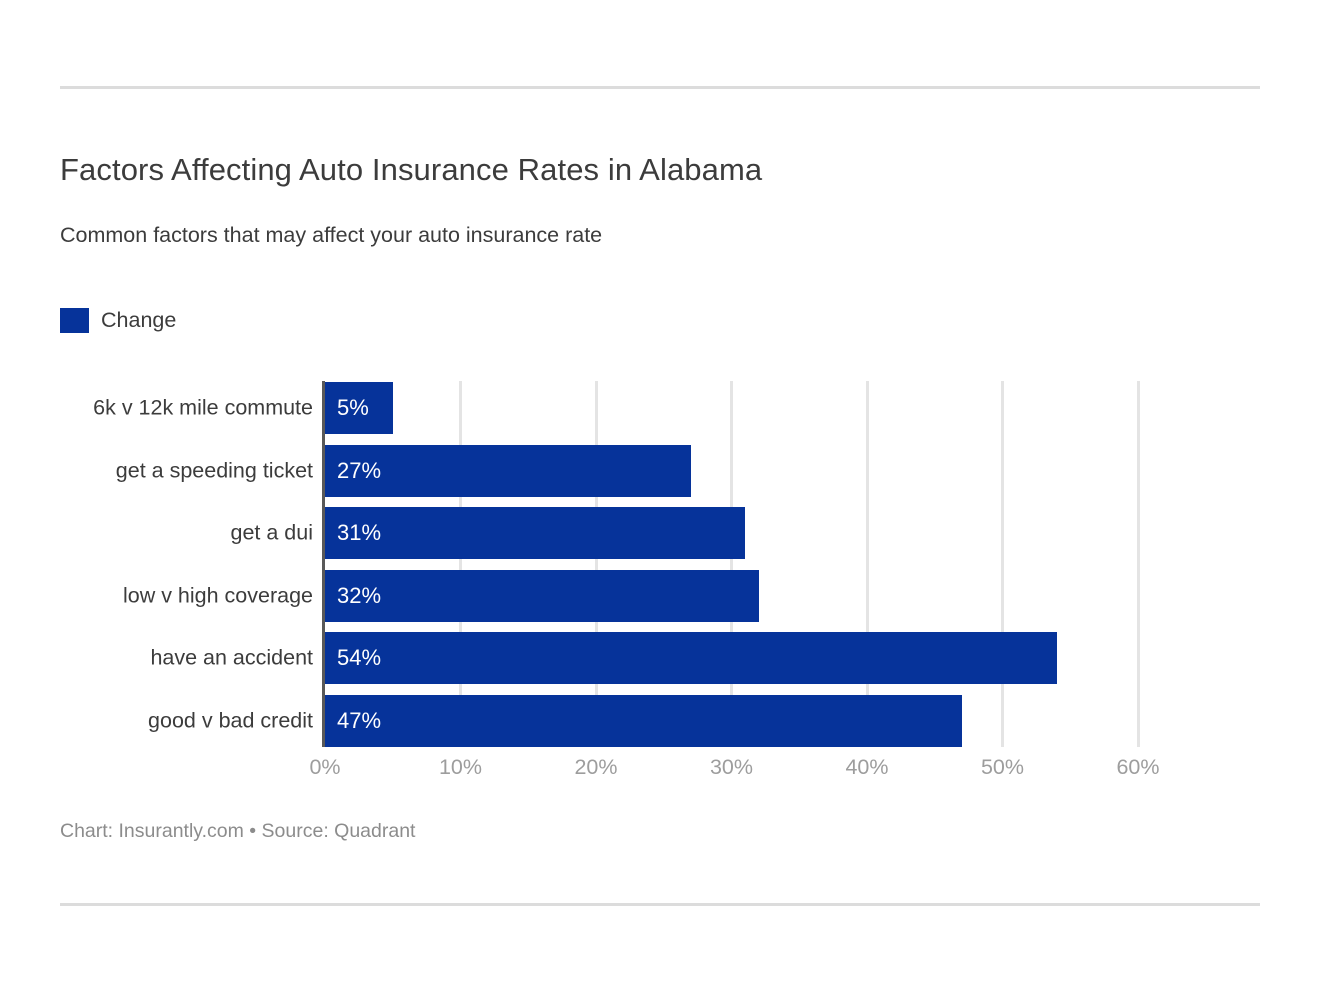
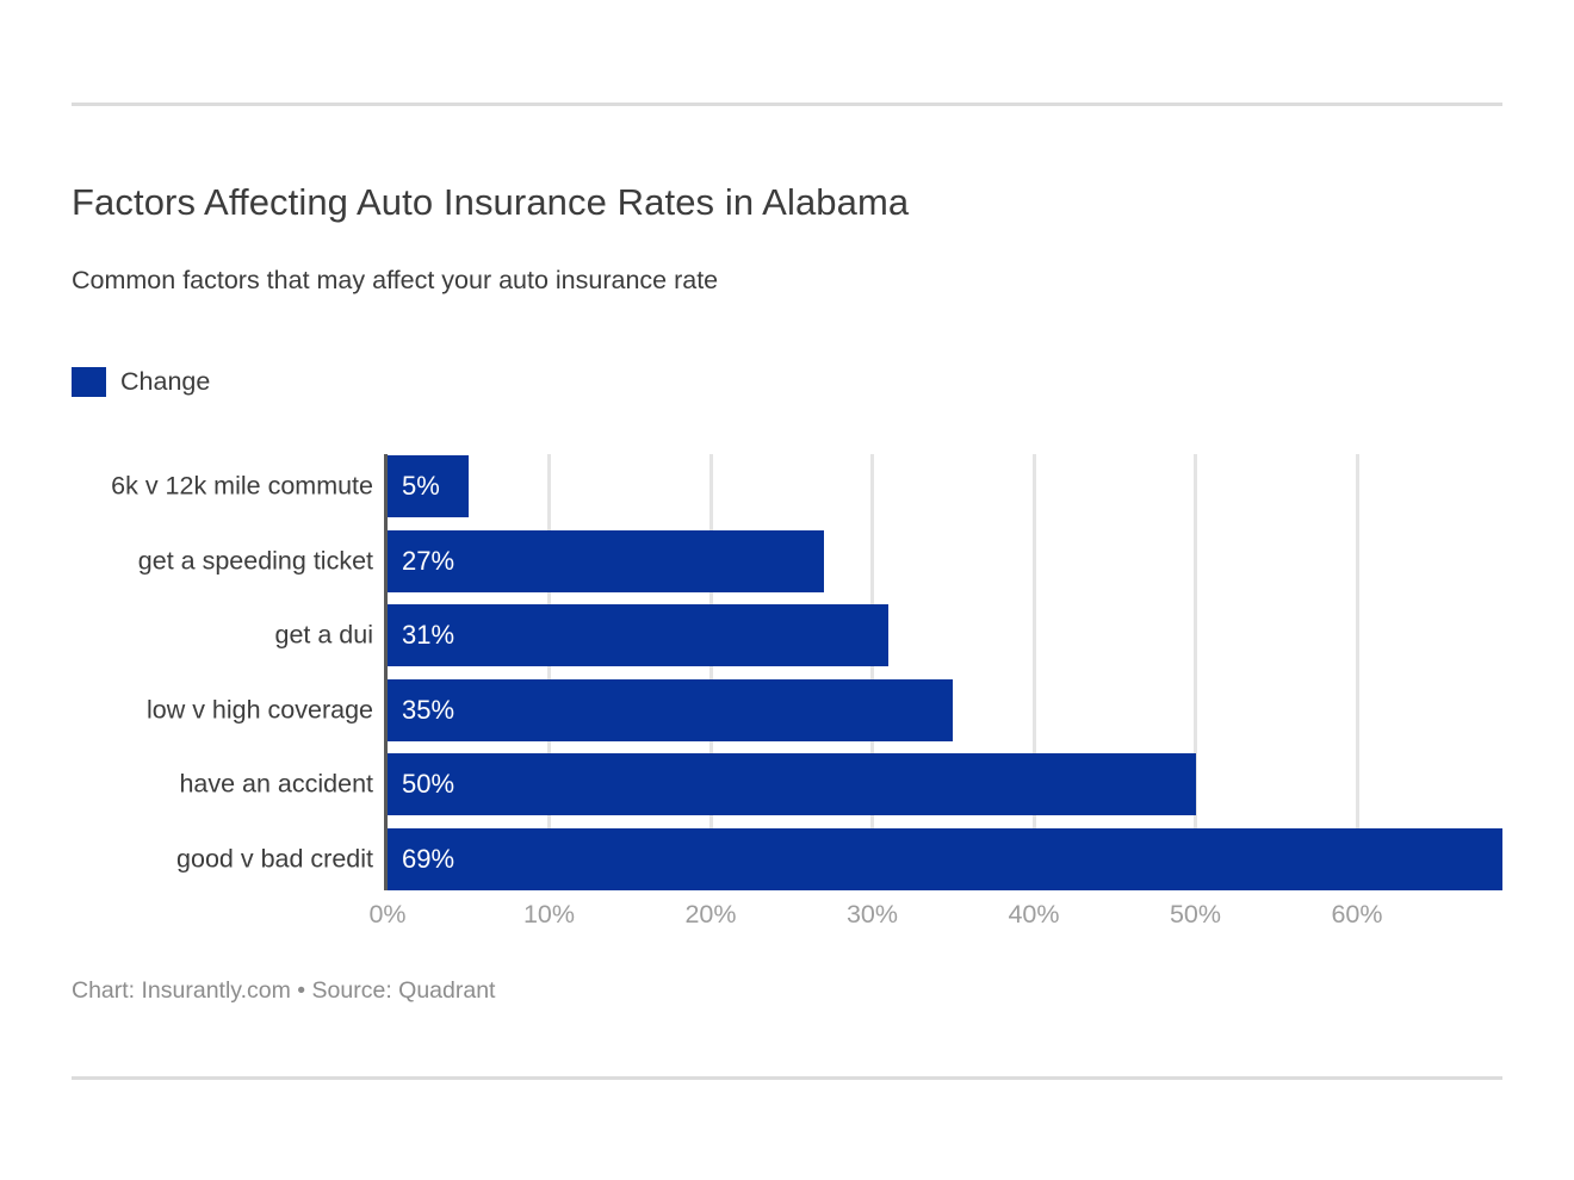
low v high coverage: 32% -> 35%
have an accident: 54% -> 50%
good v bad credit: 47% -> 69%
